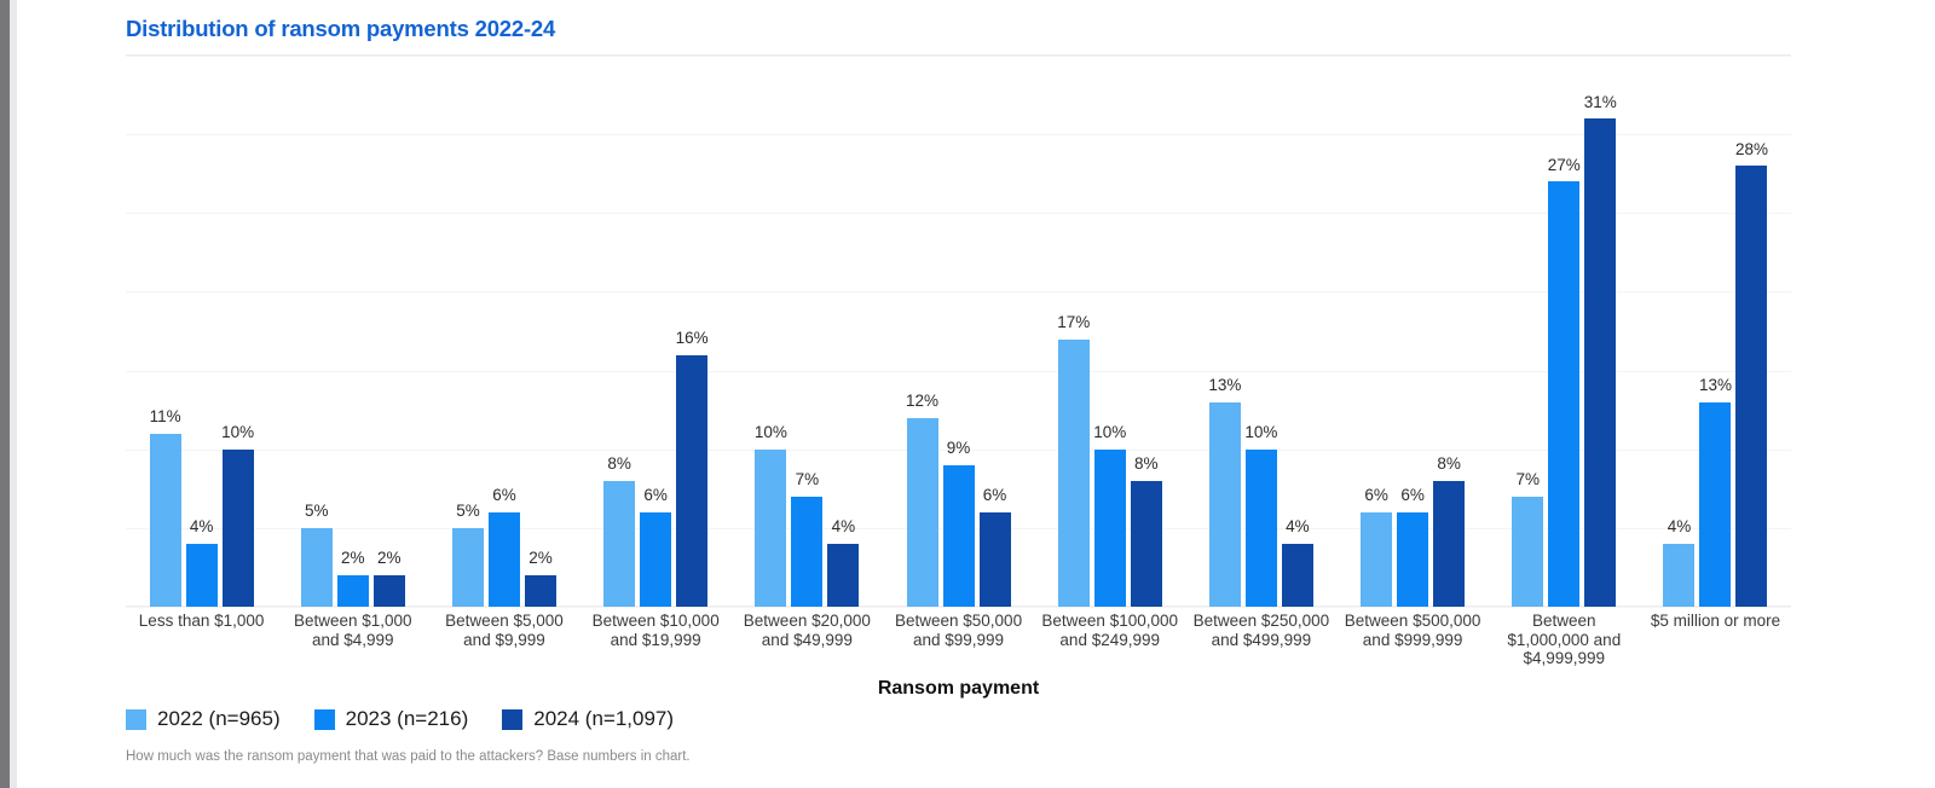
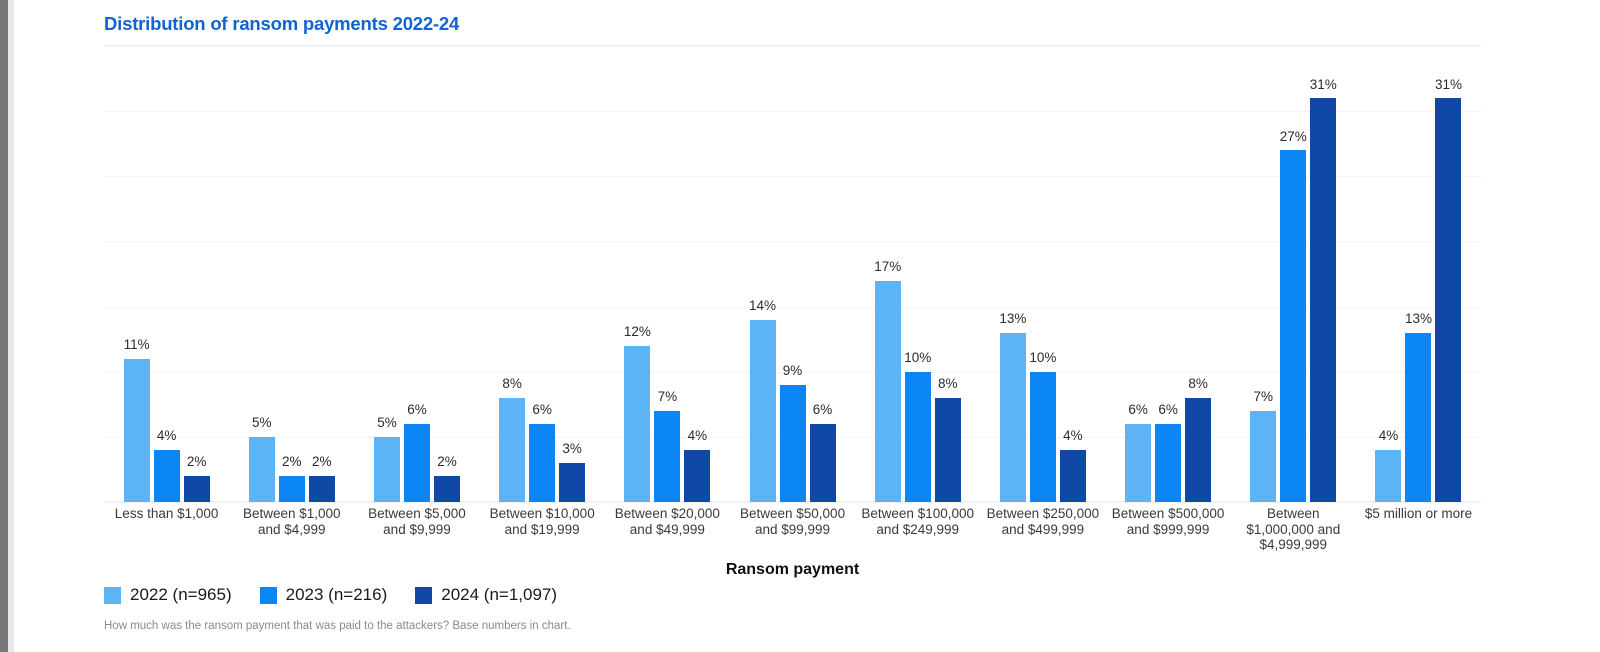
2024 (n=1,097)/Less than $1,000: 10% -> 2%
2024 (n=1,097)/Between $10,000 and $19,999: 16% -> 3%
2022 (n=965)/Between $20,000 and $49,999: 10% -> 12%
2022 (n=965)/Between $50,000 and $99,999: 12% -> 14%
2024 (n=1,097)/$5 million or more: 28% -> 31%
